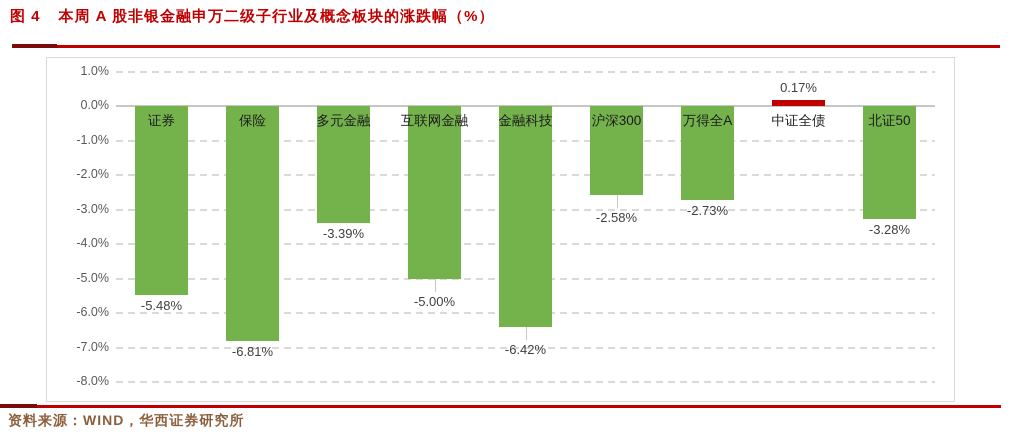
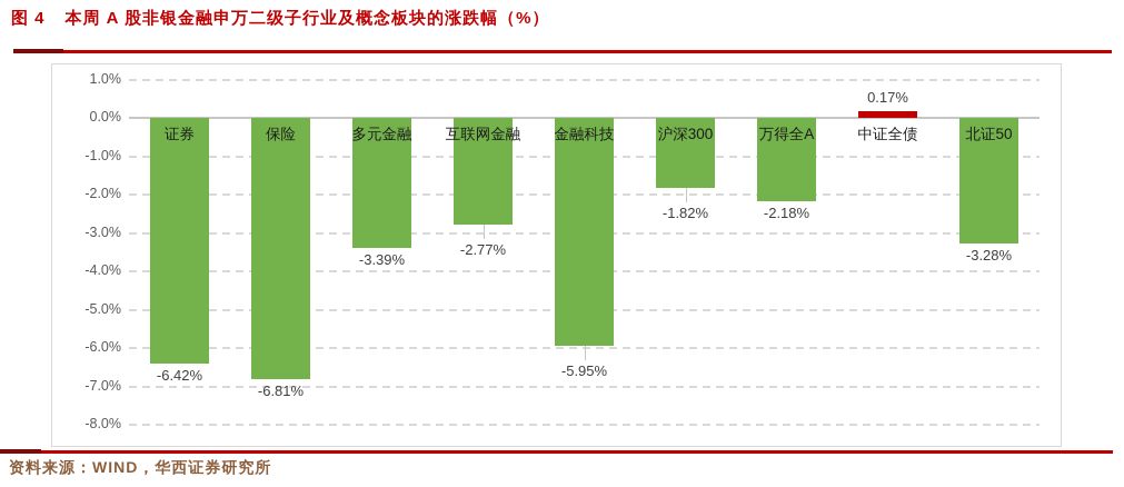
证券: -5.48% -> -6.42%
互联网金融: -5.00% -> -2.77%
金融科技: -6.42% -> -5.95%
沪深300: -2.58% -> -1.82%
万得全A: -2.73% -> -2.18%
